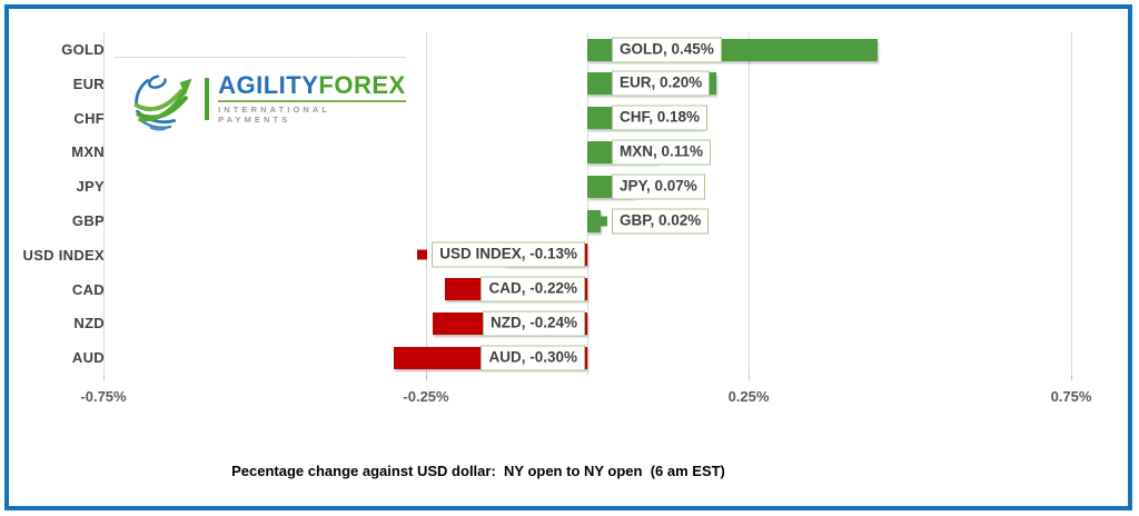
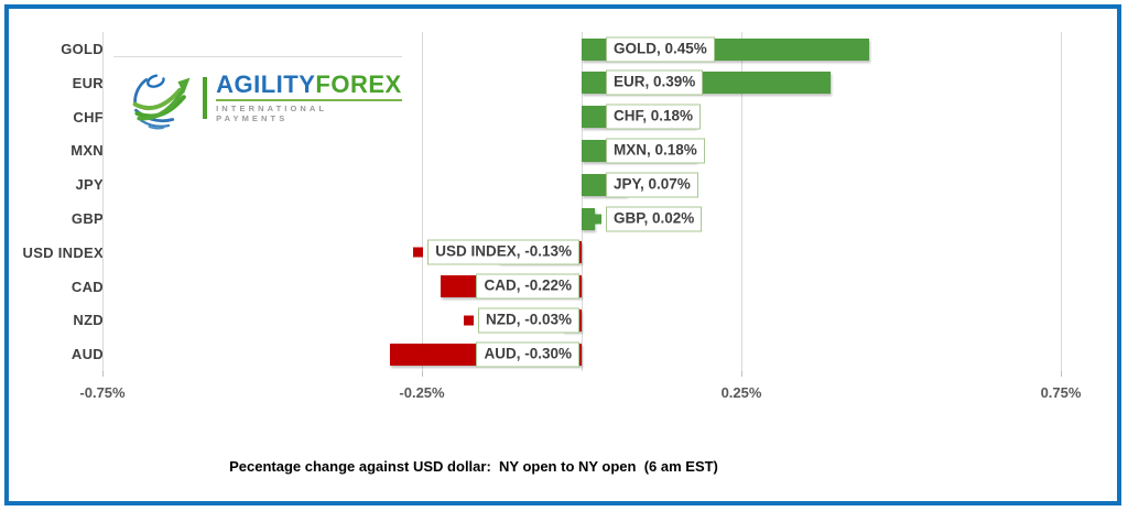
EUR: 0.20% -> 0.39%
MXN: 0.11% -> 0.18%
NZD: -0.24% -> -0.03%
